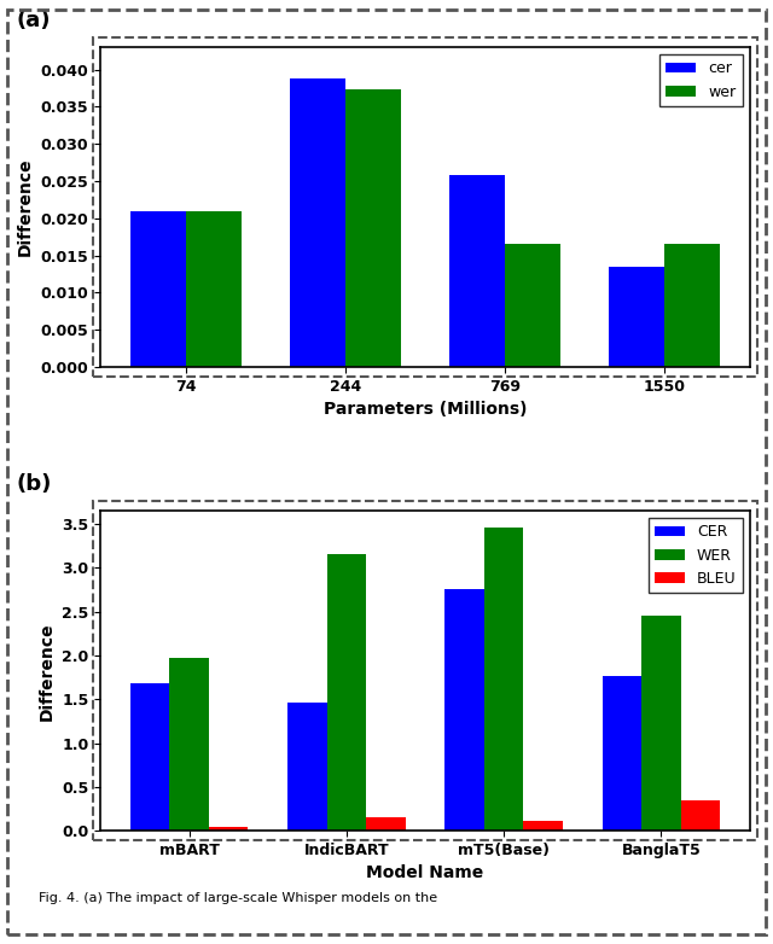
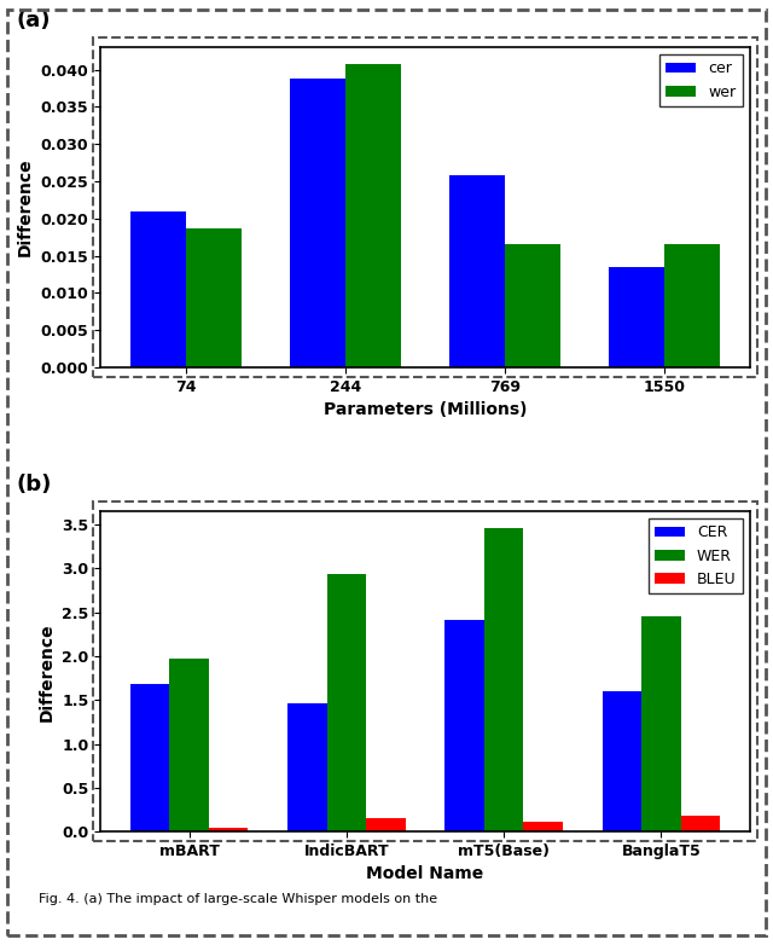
wer/74: 0.0210 -> 0.0187
wer/244: 0.0374 -> 0.0408
WER/IndicBART: 3.16 -> 2.93
CER/mT5(Base): 2.76 -> 2.42
CER/BanglaT5: 1.76 -> 1.60
BLEU/BanglaT5: 0.34 -> 0.18
